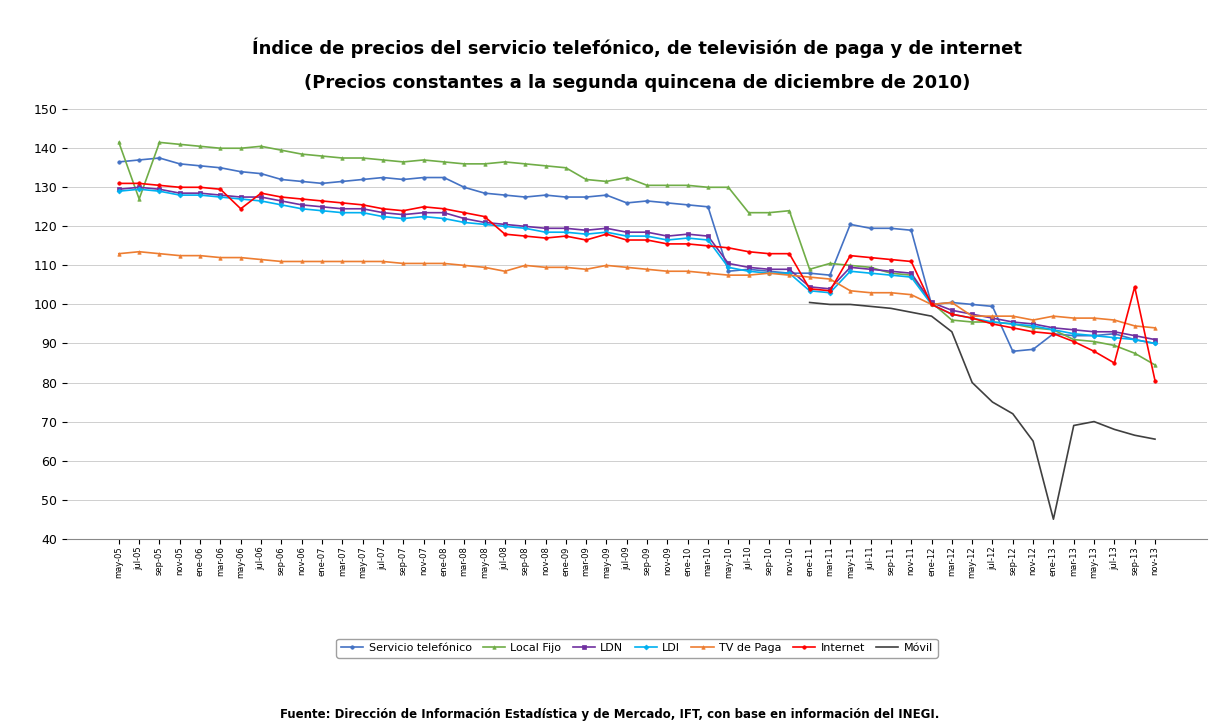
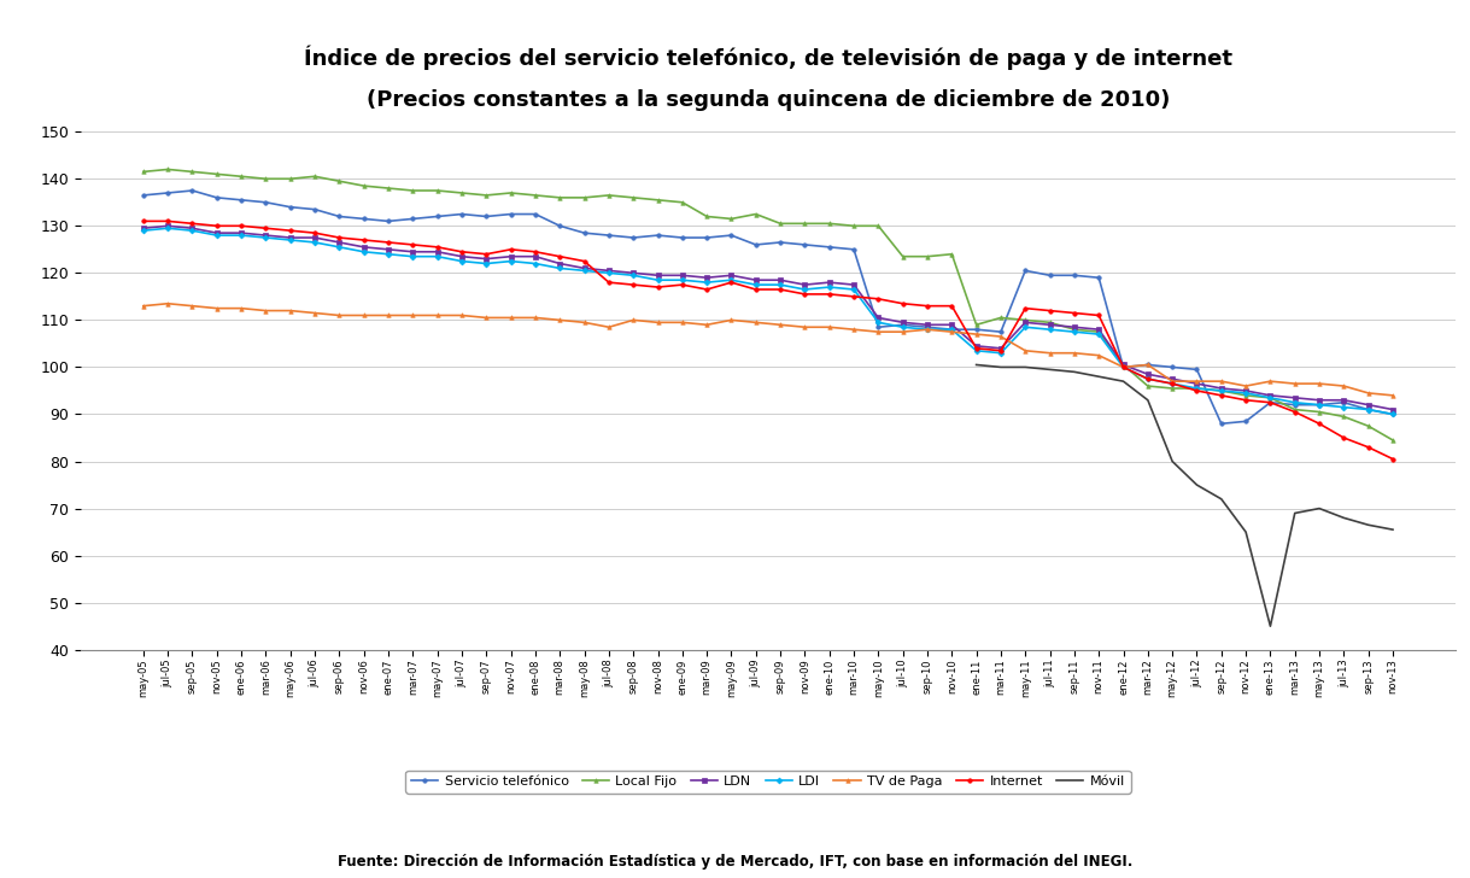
Local Fijo/jul-05: 127.0 -> 142.0
Internet/may-06: 124.5 -> 129.0
Internet/sep-13: 104.5 -> 83.0
